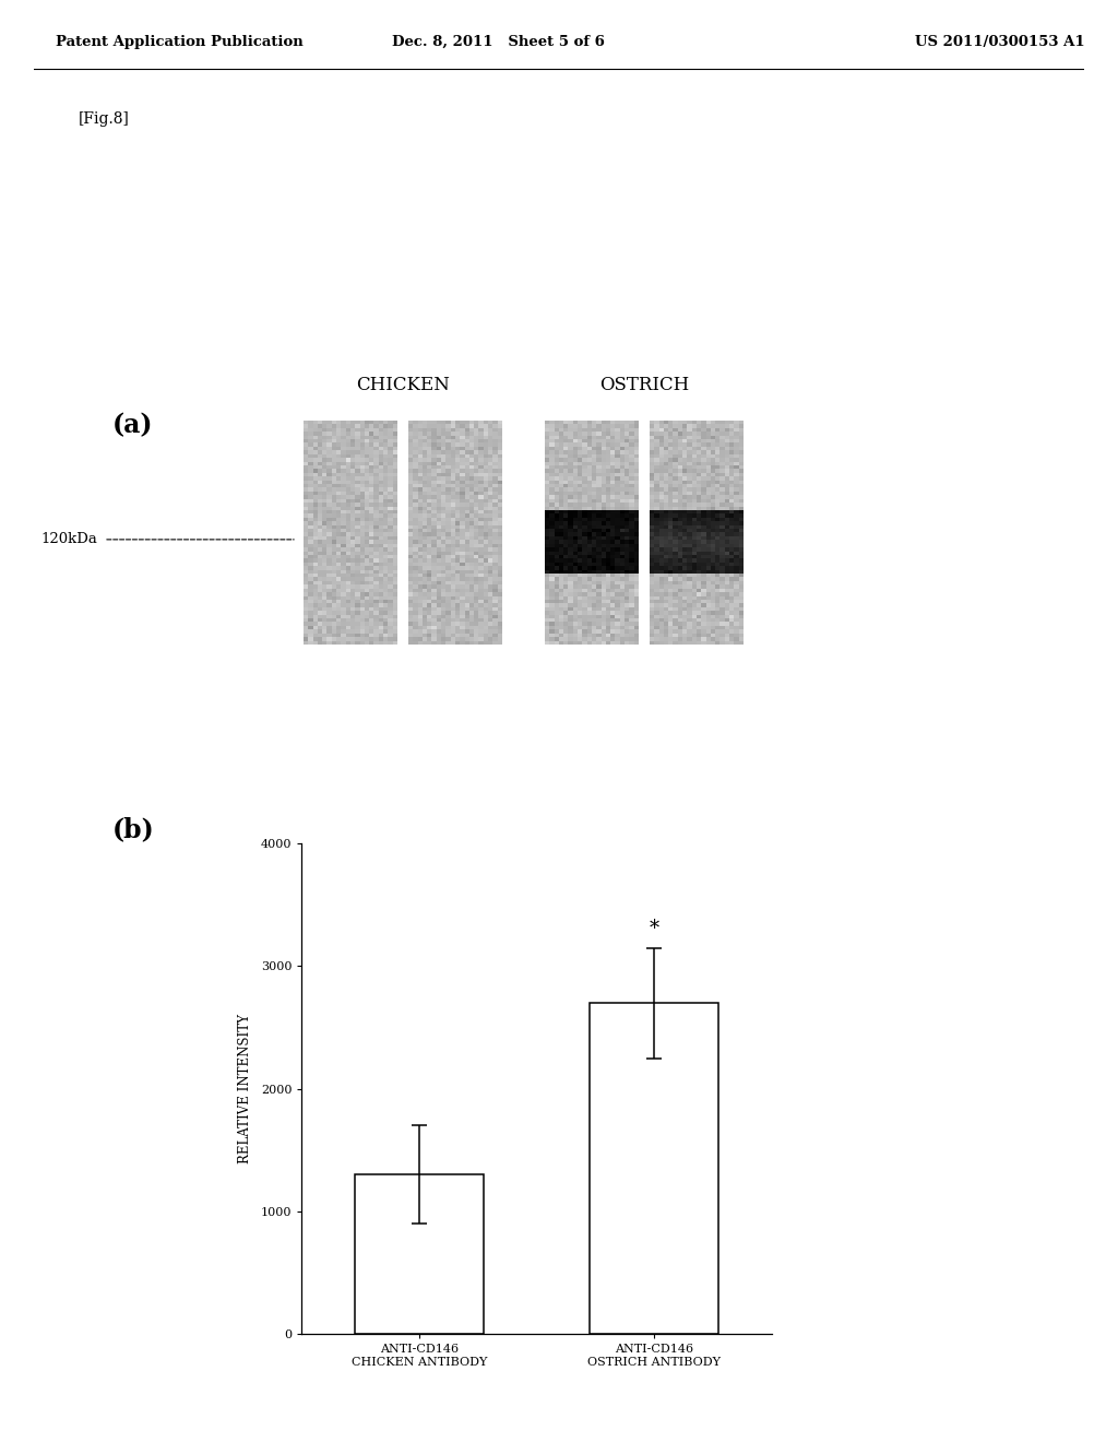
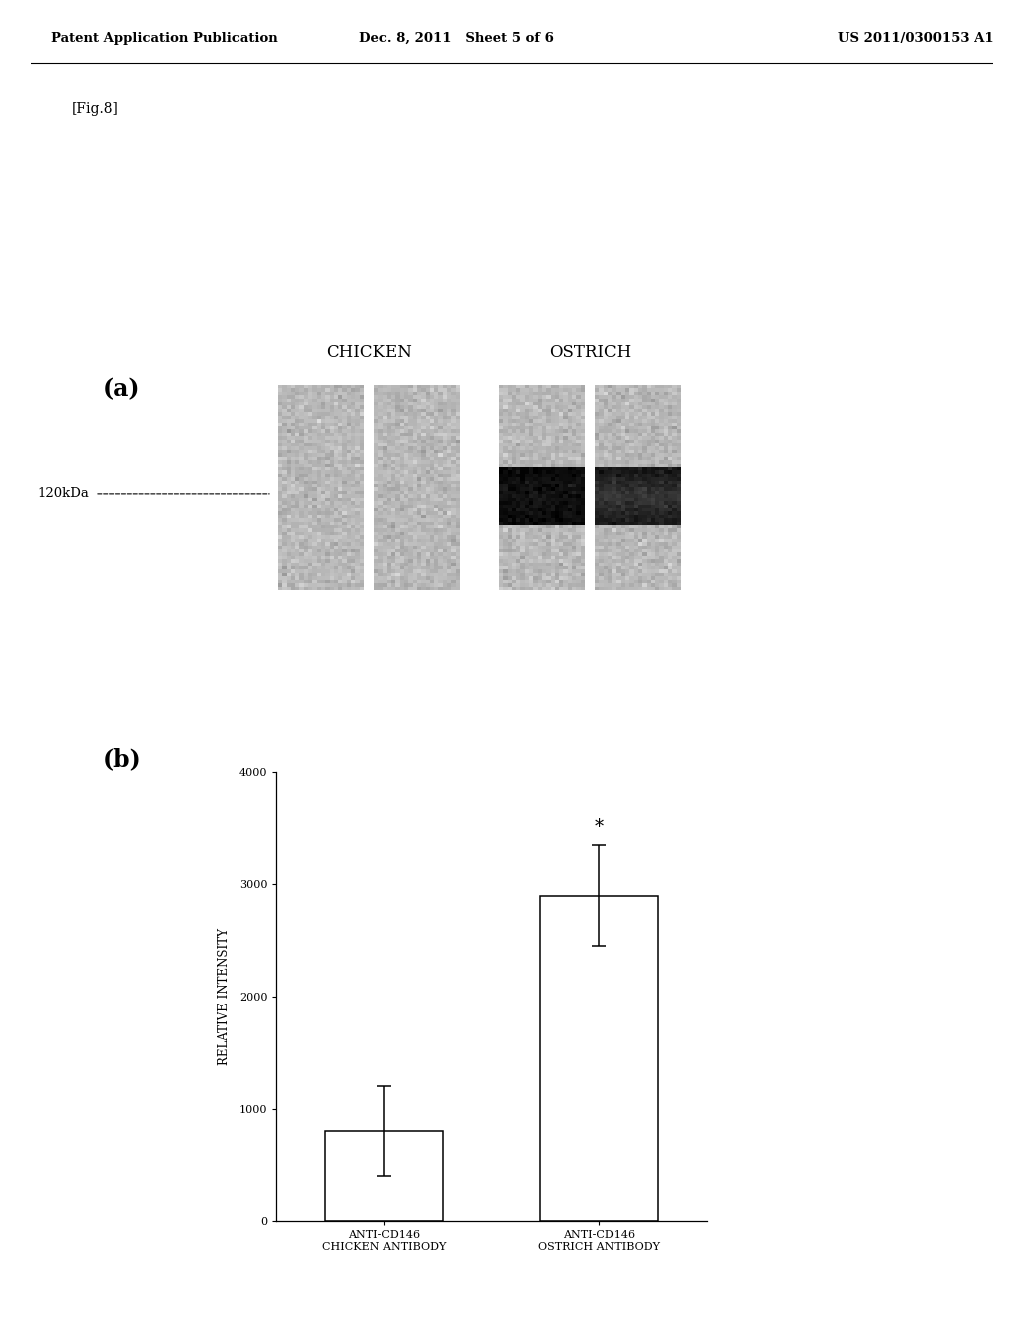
ANTI-CD146 CHICKEN ANTIBODY: 1300 -> 800
ANTI-CD146 OSTRICH ANTIBODY: 2700 -> 2900
